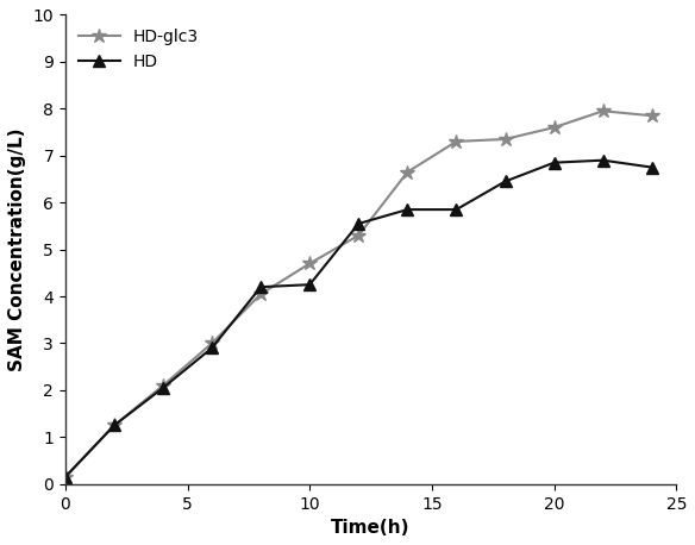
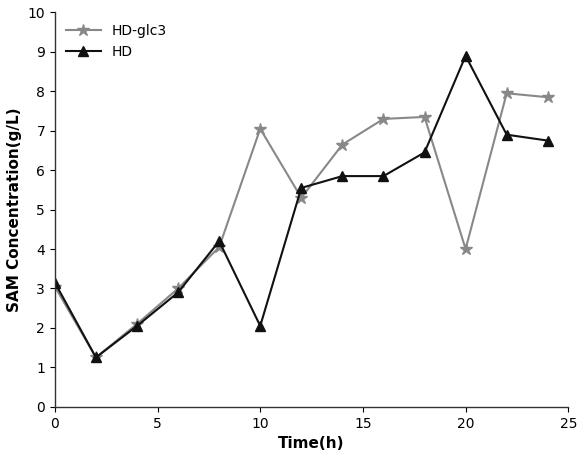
HD-glc3/0: 0.15 -> 3.05
HD/0: 0.15 -> 3.15
HD-glc3/10: 4.70 -> 7.05
HD/10: 4.25 -> 2.05
HD-glc3/20: 7.60 -> 4.00
HD/20: 6.85 -> 8.90
